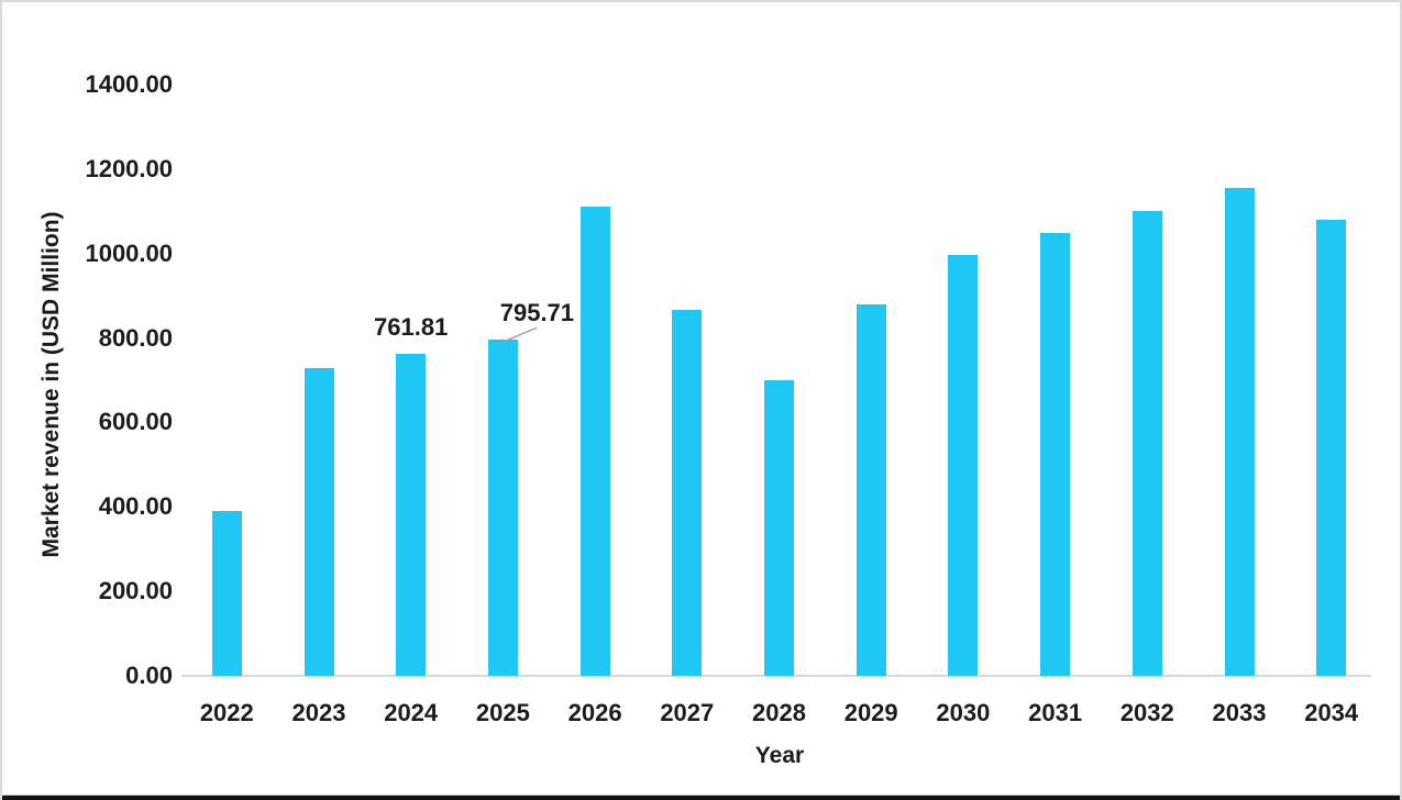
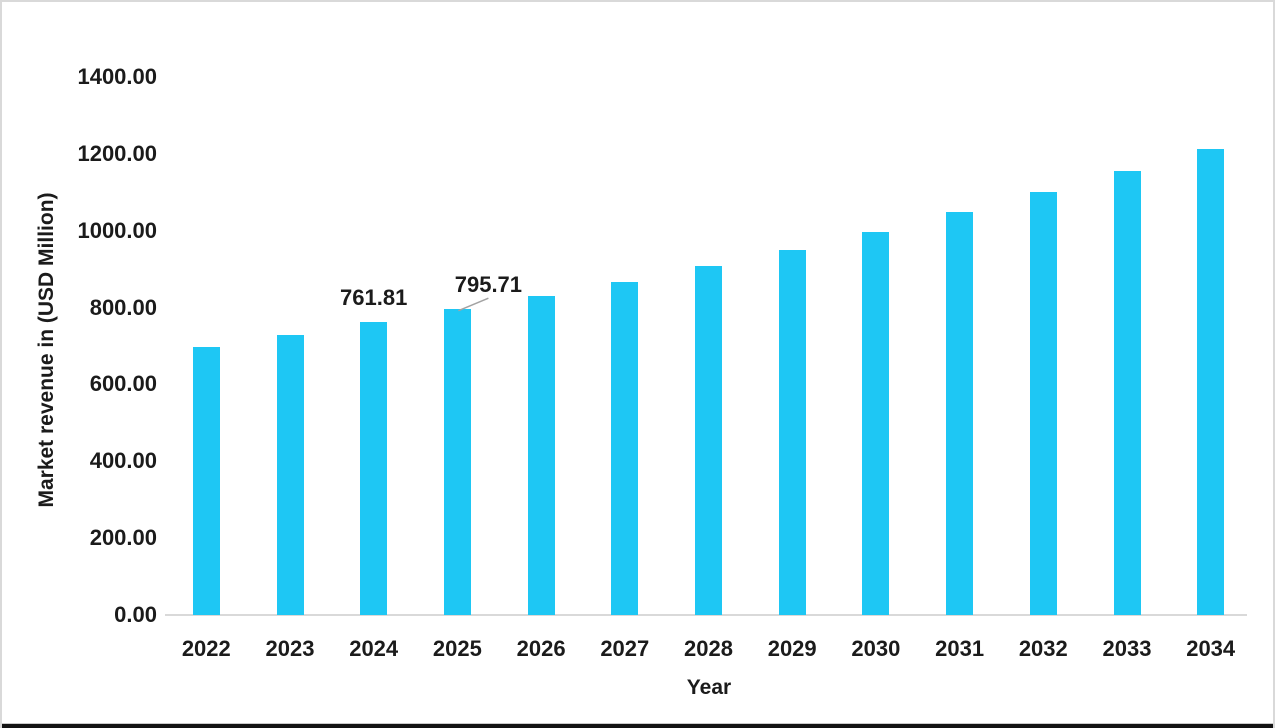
2022: 390 -> 700
2026: 1110 -> 830
2028: 700 -> 910
2029: 880 -> 950
2034: 1080 -> 1210
